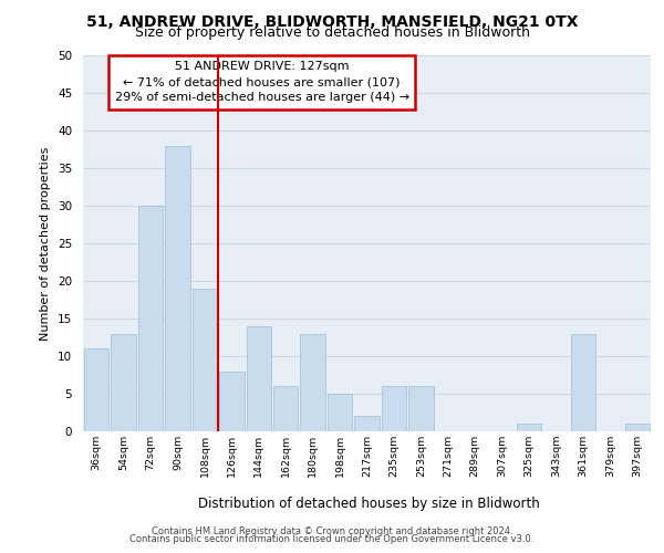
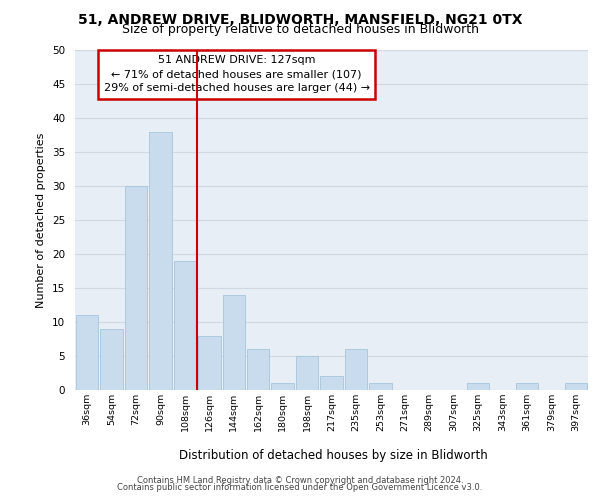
54sqm: 13 -> 9
180sqm: 13 -> 1
253sqm: 6 -> 1
361sqm: 13 -> 1
